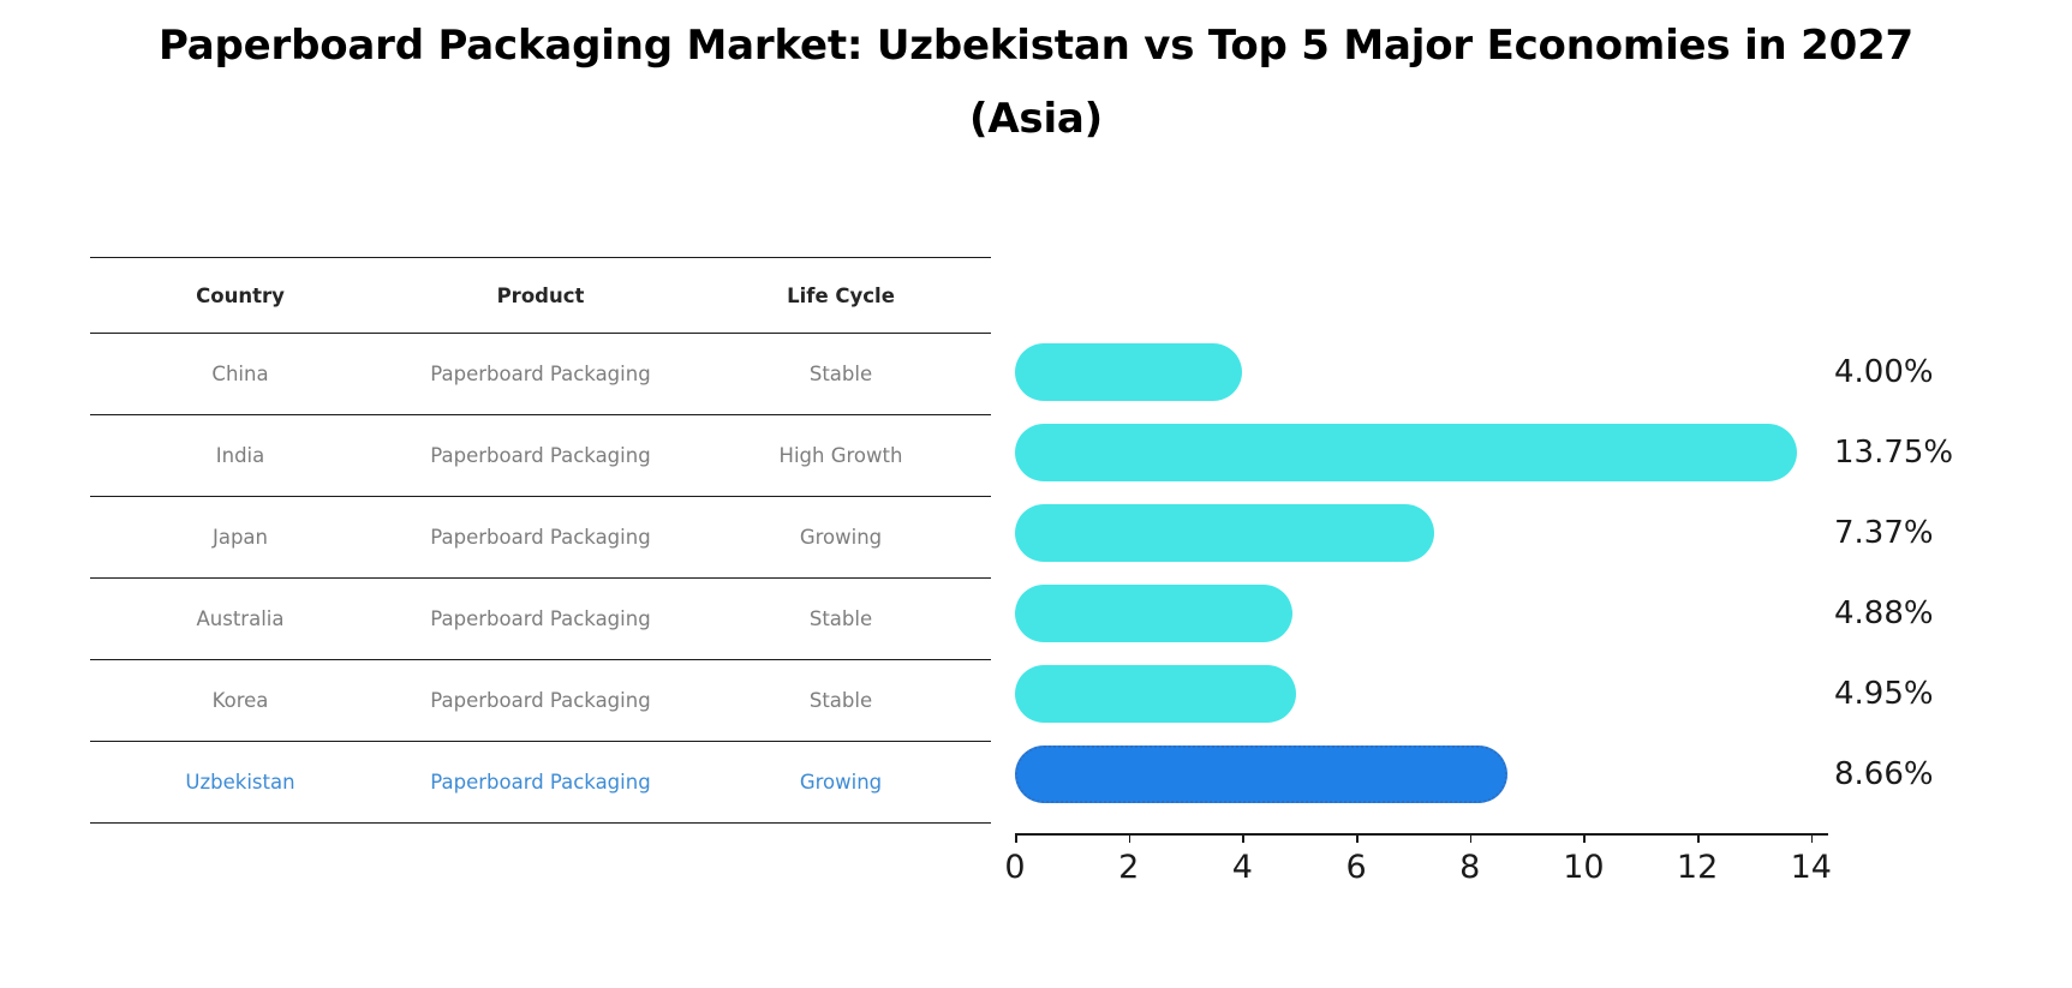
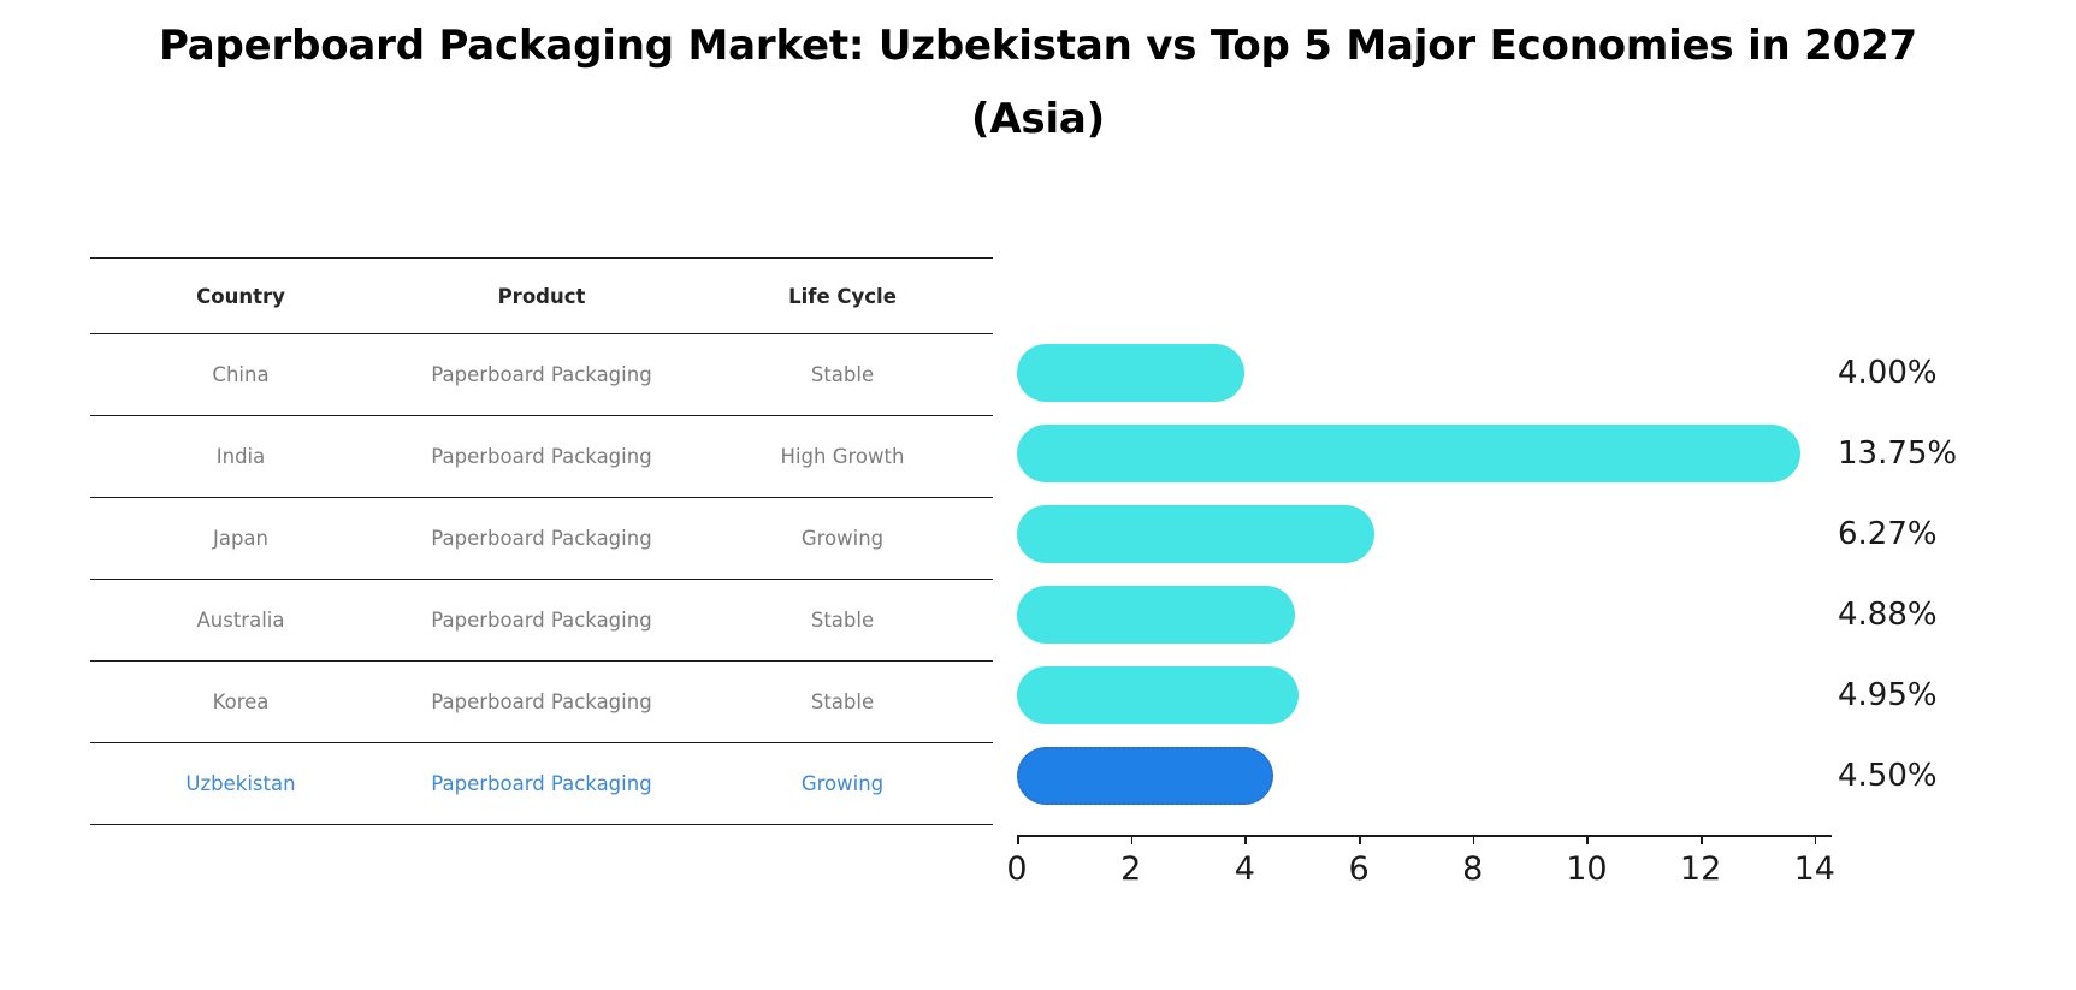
Japan: 7.37% -> 6.27%
Uzbekistan: 8.66% -> 4.50%
